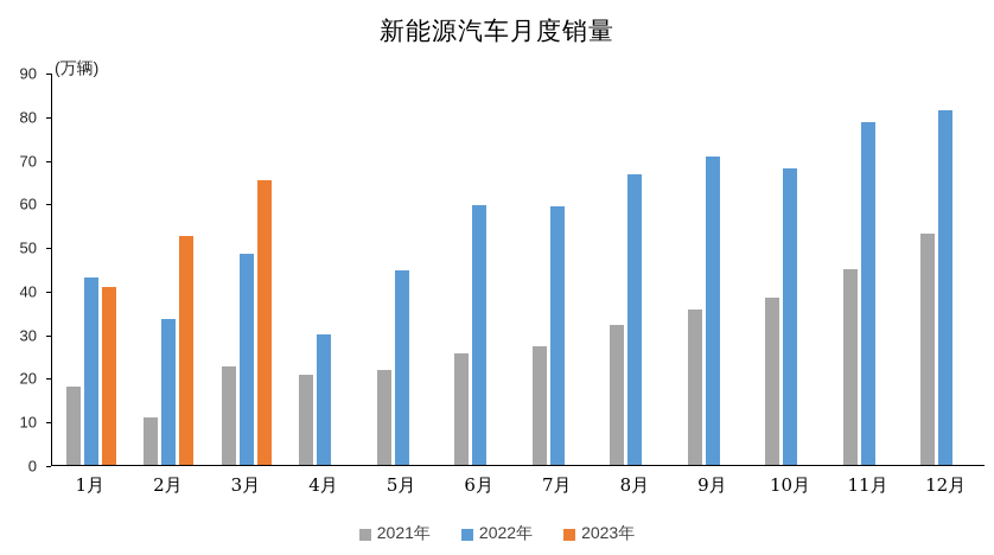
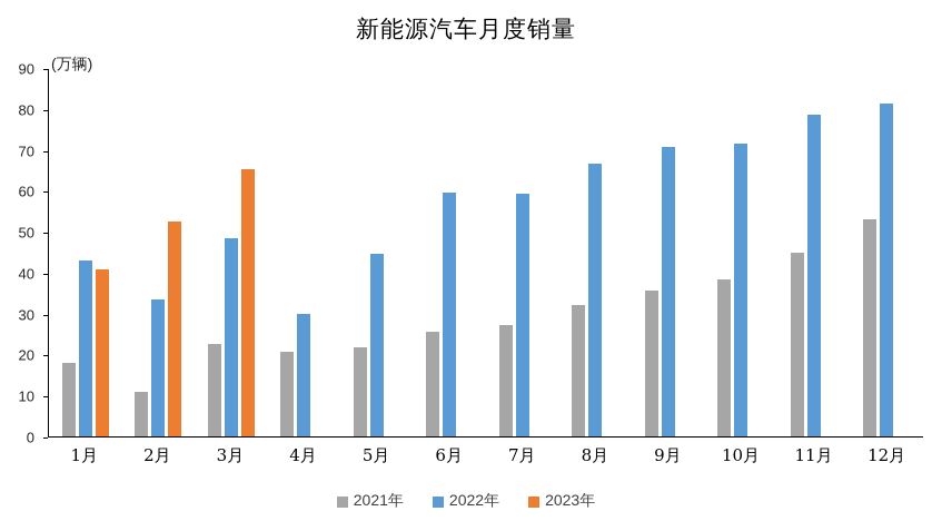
2022年/10月: 68 -> 71
